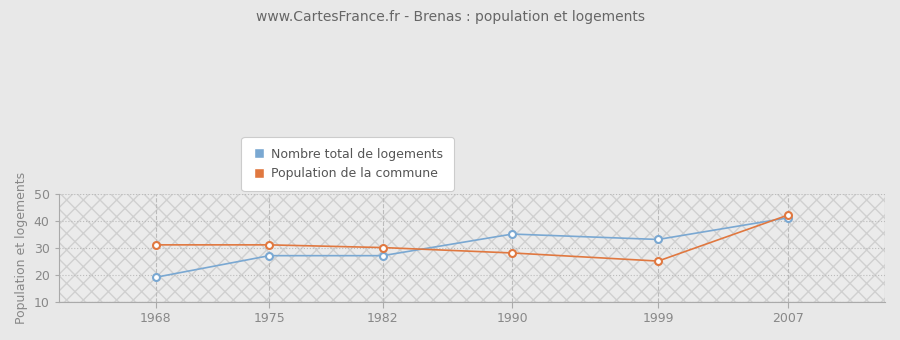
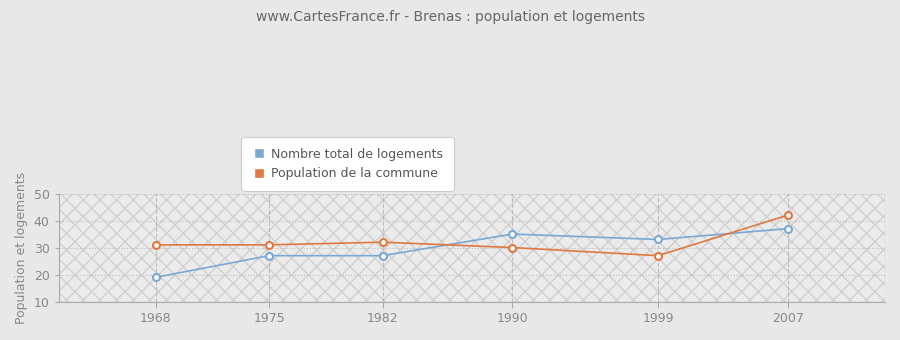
Population de la commune/1982: 30 -> 32
Population de la commune/1990: 28 -> 30
Population de la commune/1999: 25 -> 27
Nombre total de logements/2007: 41 -> 37
